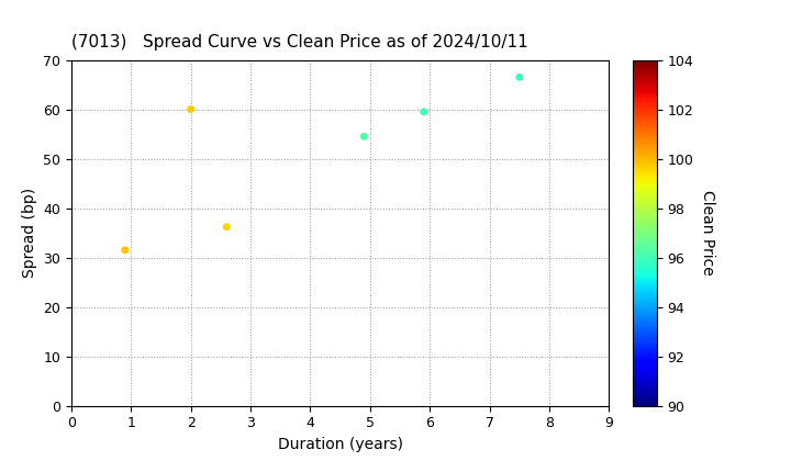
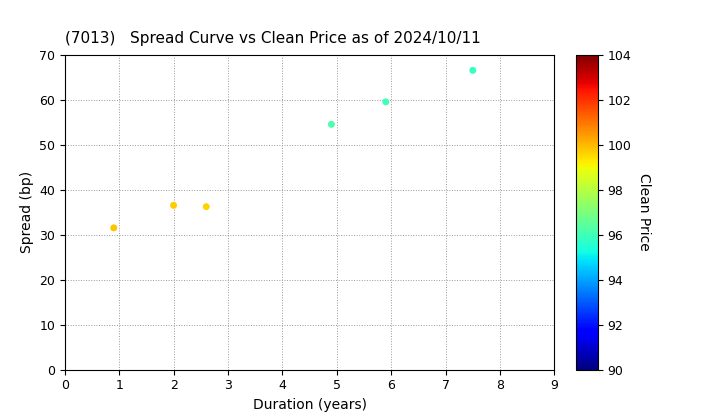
2: 60.0 -> 36.5
